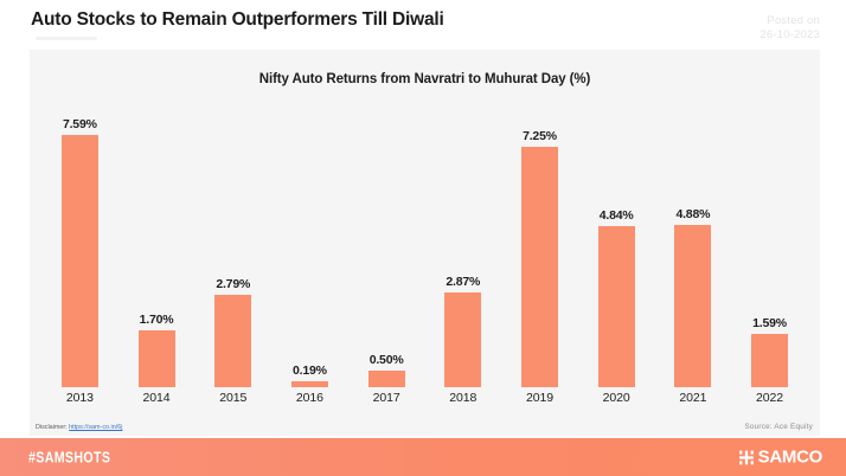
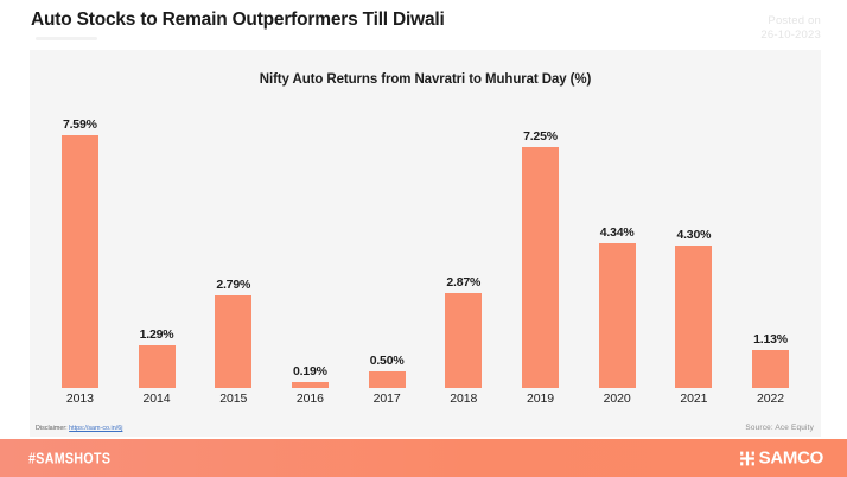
2014: 1.70% -> 1.29%
2020: 4.84% -> 4.34%
2021: 4.88% -> 4.30%
2022: 1.59% -> 1.13%
